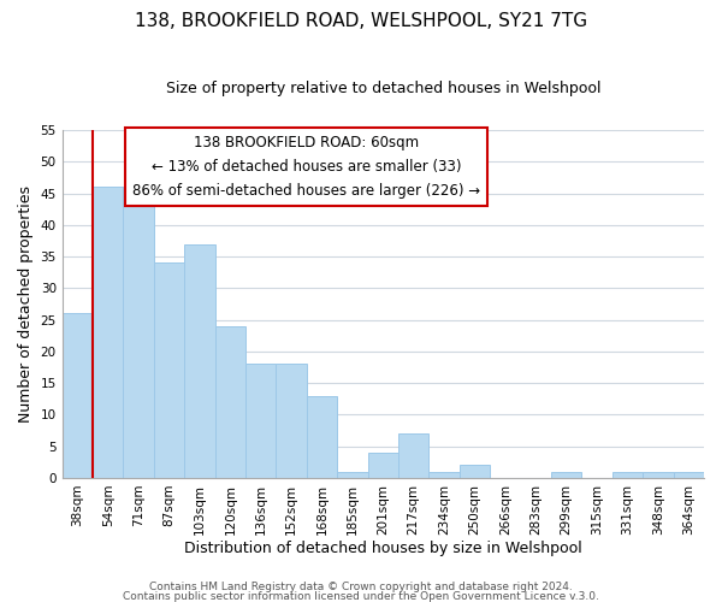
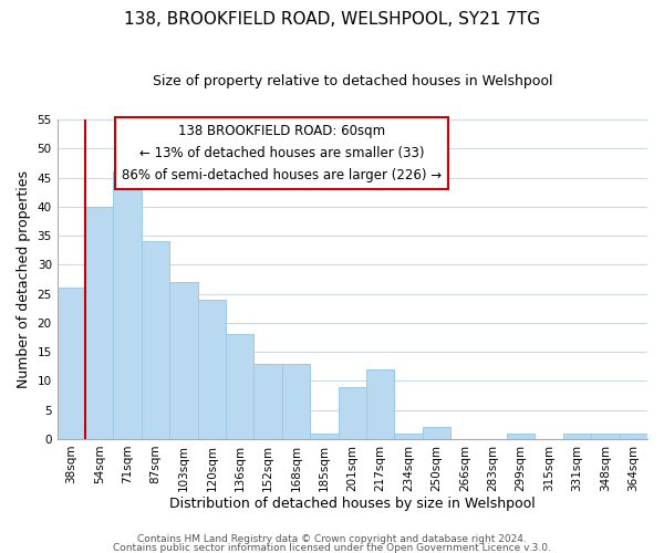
54sqm: 46 -> 40
103sqm: 37 -> 27
152sqm: 18 -> 13
201sqm: 4 -> 9
217sqm: 7 -> 12
